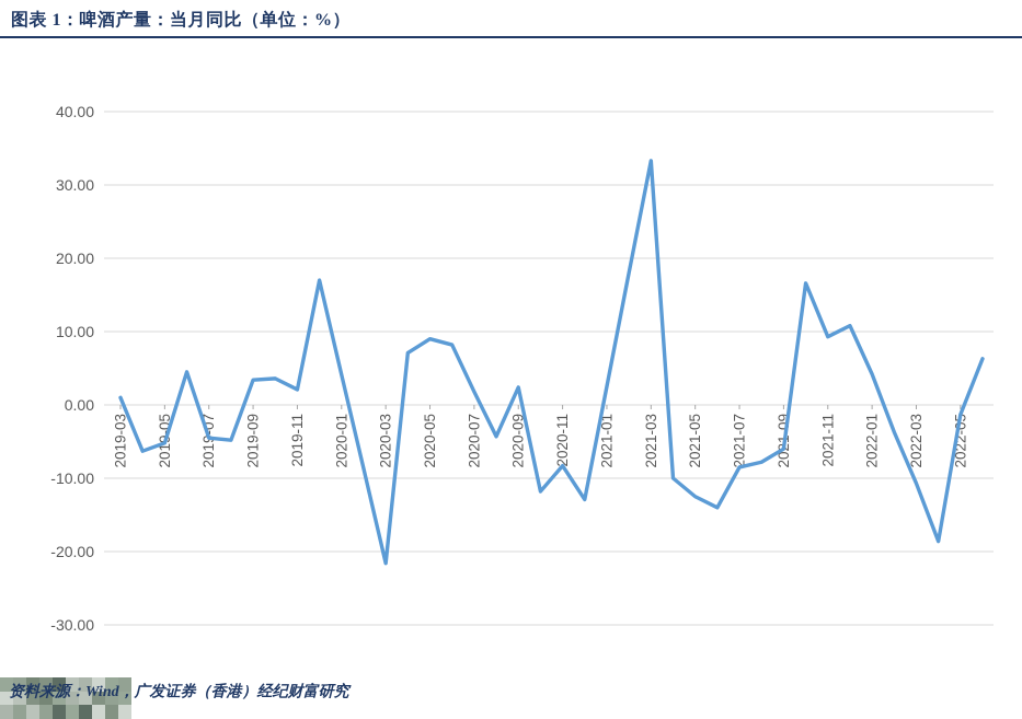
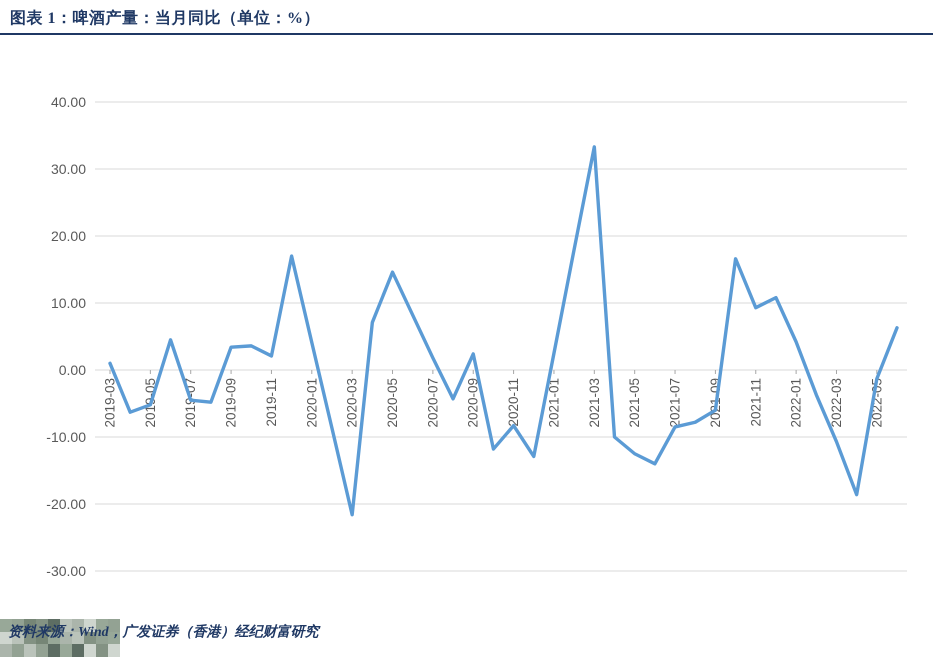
2020-05: 9 -> 15
